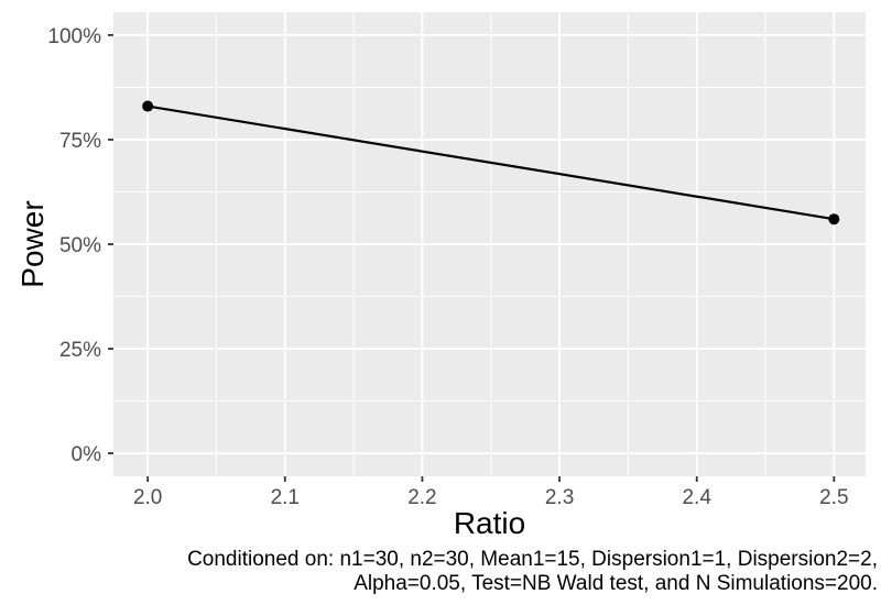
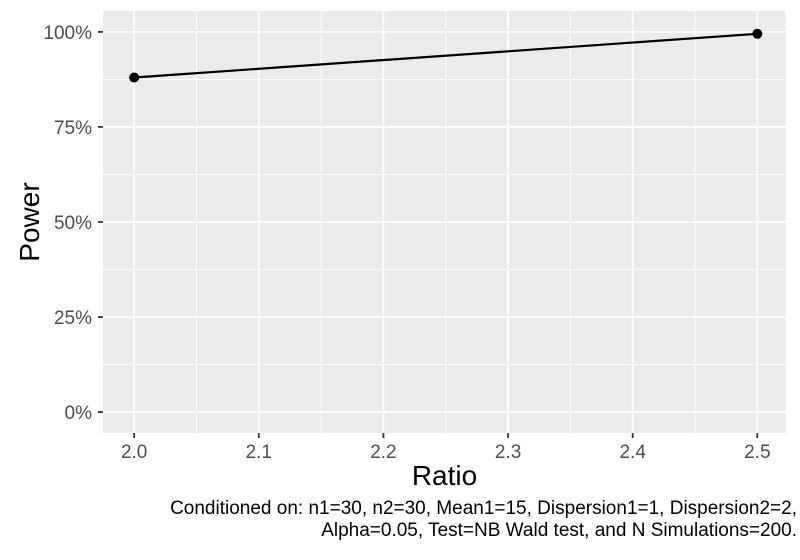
2.0: 83% -> 88%
2.5: 56% -> 100%
